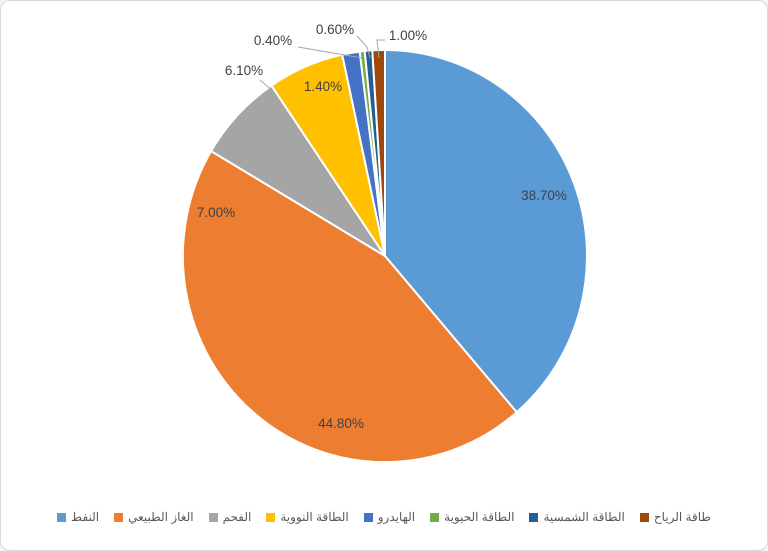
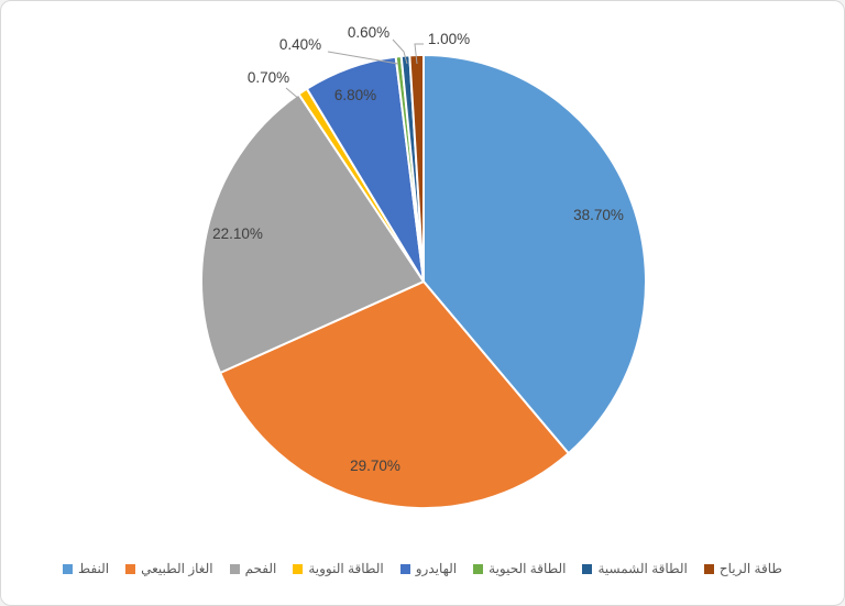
الغاز الطبيعي: 44.80% -> 29.70%
الفحم: 7.00% -> 22.10%
الطاقة النووية: 6.10% -> 0.70%
الهايدرو: 1.40% -> 6.80%
